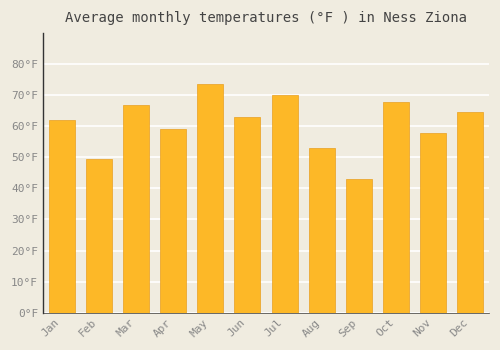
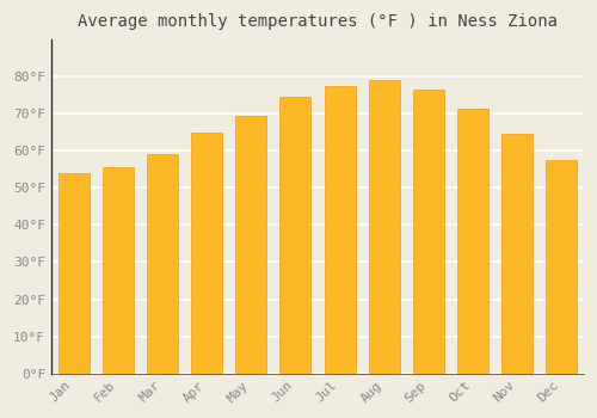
Jan: 62.0°F -> 54.0°F
Feb: 49.5°F -> 55.5°F
Mar: 67.0°F -> 59.0°F
Apr: 59.0°F -> 65.0°F
May: 73.5°F -> 69.5°F
Jun: 63.0°F -> 74.5°F
Jul: 70.0°F -> 77.5°F
Aug: 53.0°F -> 79.0°F
Sep: 43.0°F -> 76.5°F
Oct: 68.0°F -> 71.5°F
Nov: 58.0°F -> 64.5°F
Dec: 64.5°F -> 57.5°F
